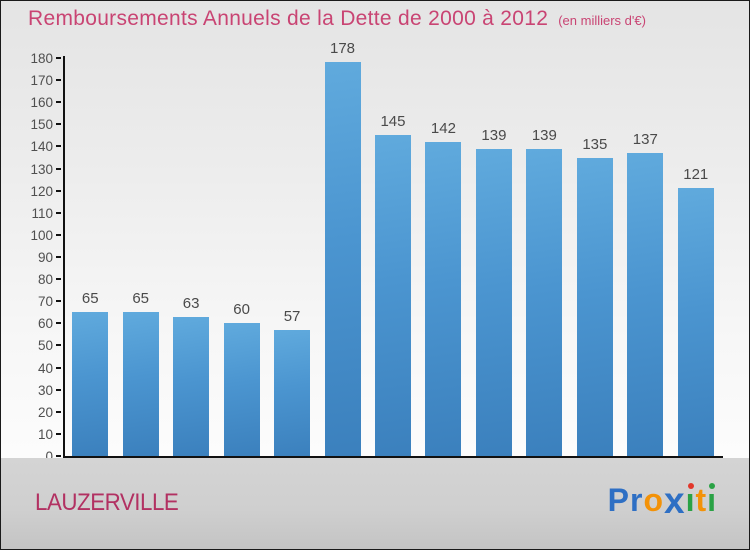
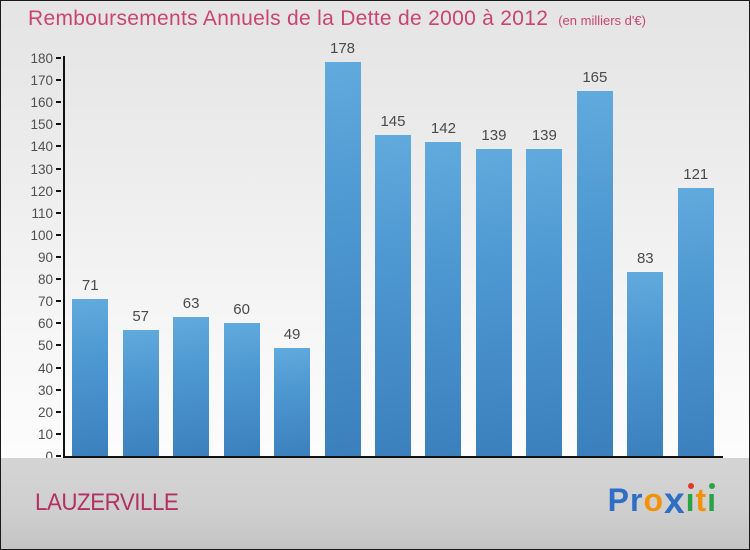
2000: 65 -> 71
2001: 65 -> 57
2004: 57 -> 49
2010: 135 -> 165
2011: 137 -> 83
